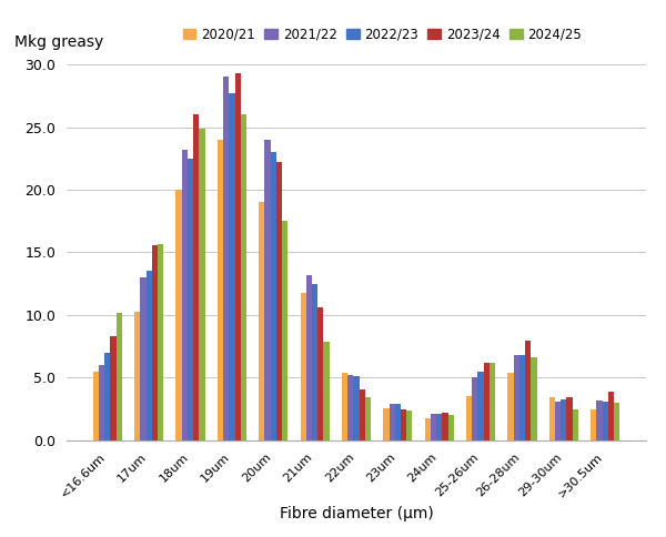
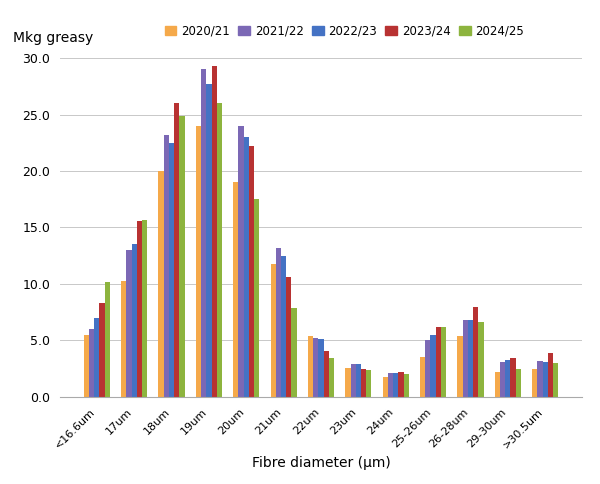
2020/21/29-30um: 3.4 -> 2.2
